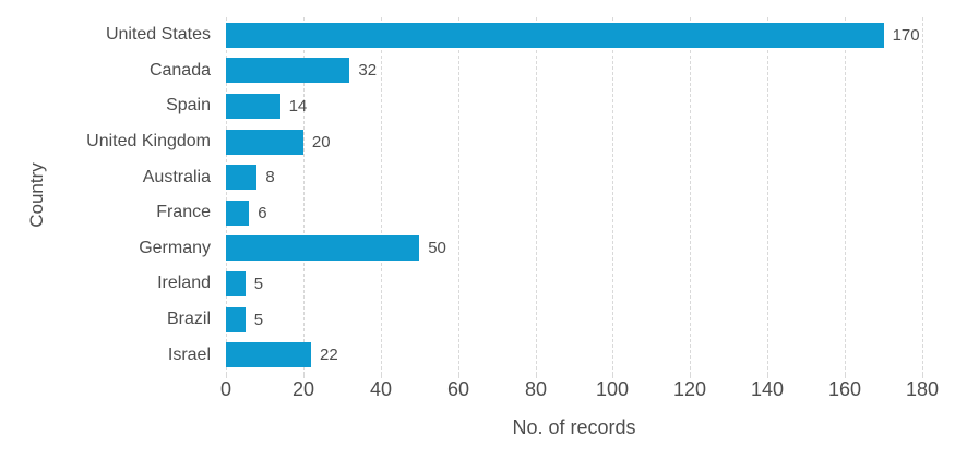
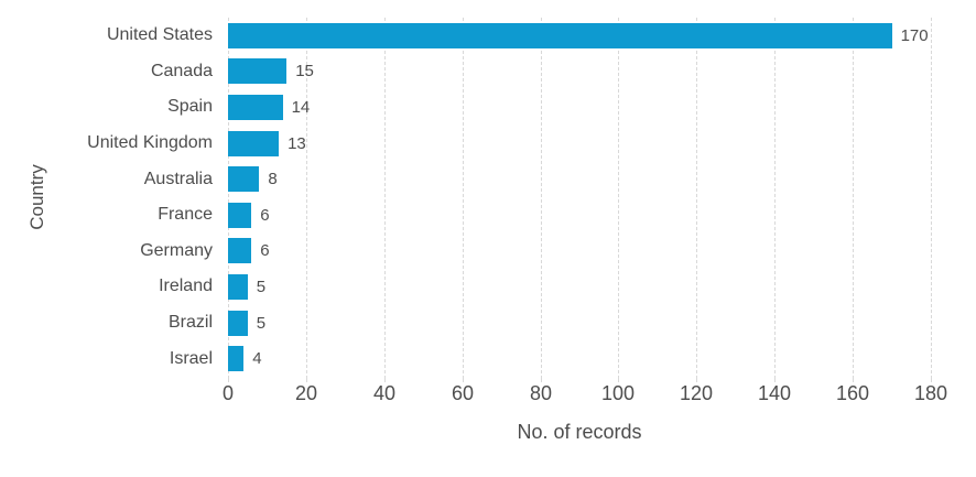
Canada: 32 -> 15
United Kingdom: 20 -> 13
Germany: 50 -> 6
Israel: 22 -> 4
